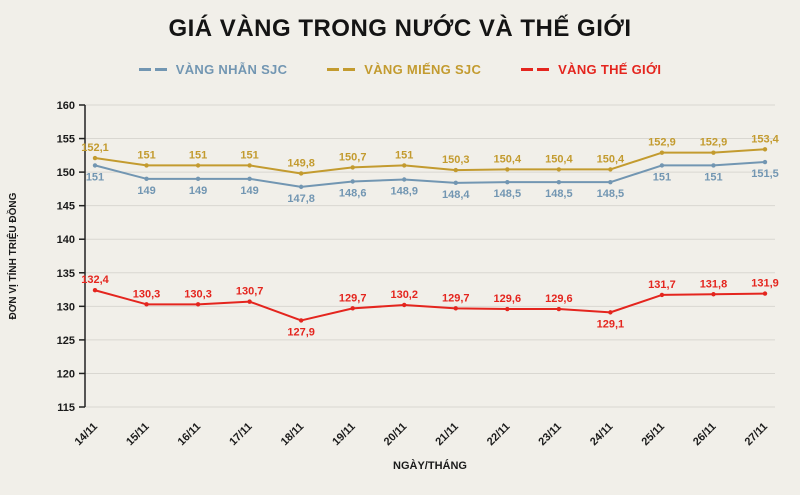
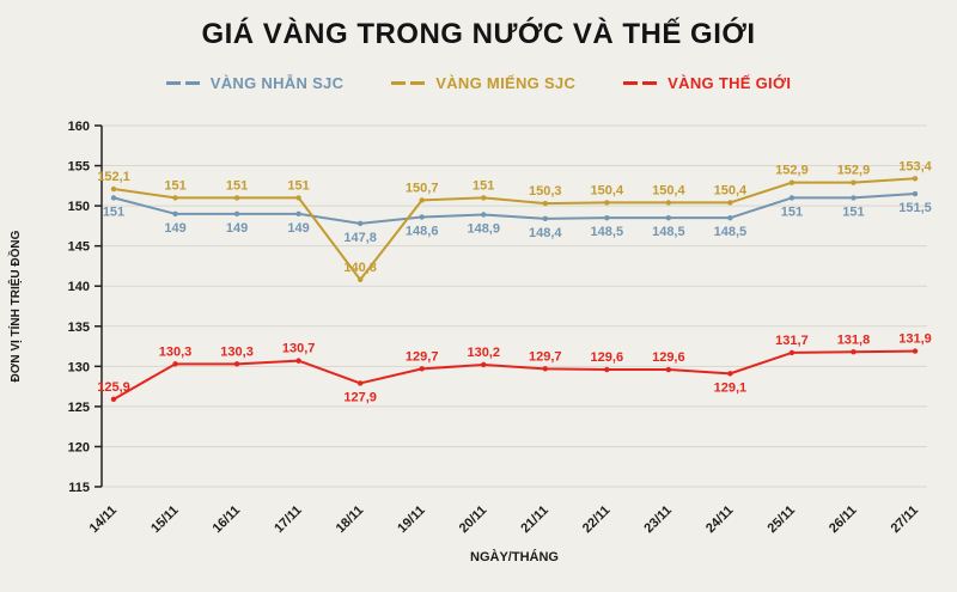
VÀNG THẾ GIỚI/14/11: 132,4 -> 125,9
VÀNG MIẾNG SJC/18/11: 149,8 -> 140,8
